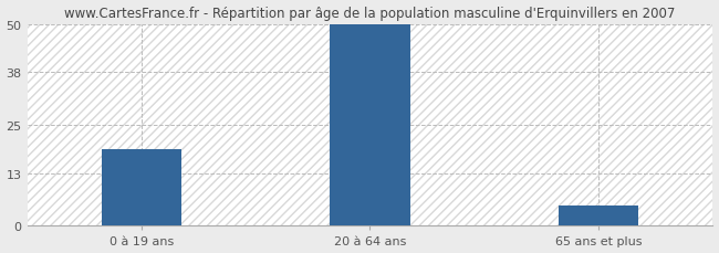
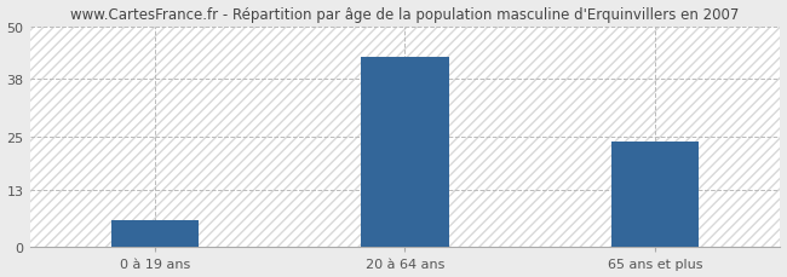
0 à 19 ans: 19 -> 6
20 à 64 ans: 50 -> 43
65 ans et plus: 5 -> 24
